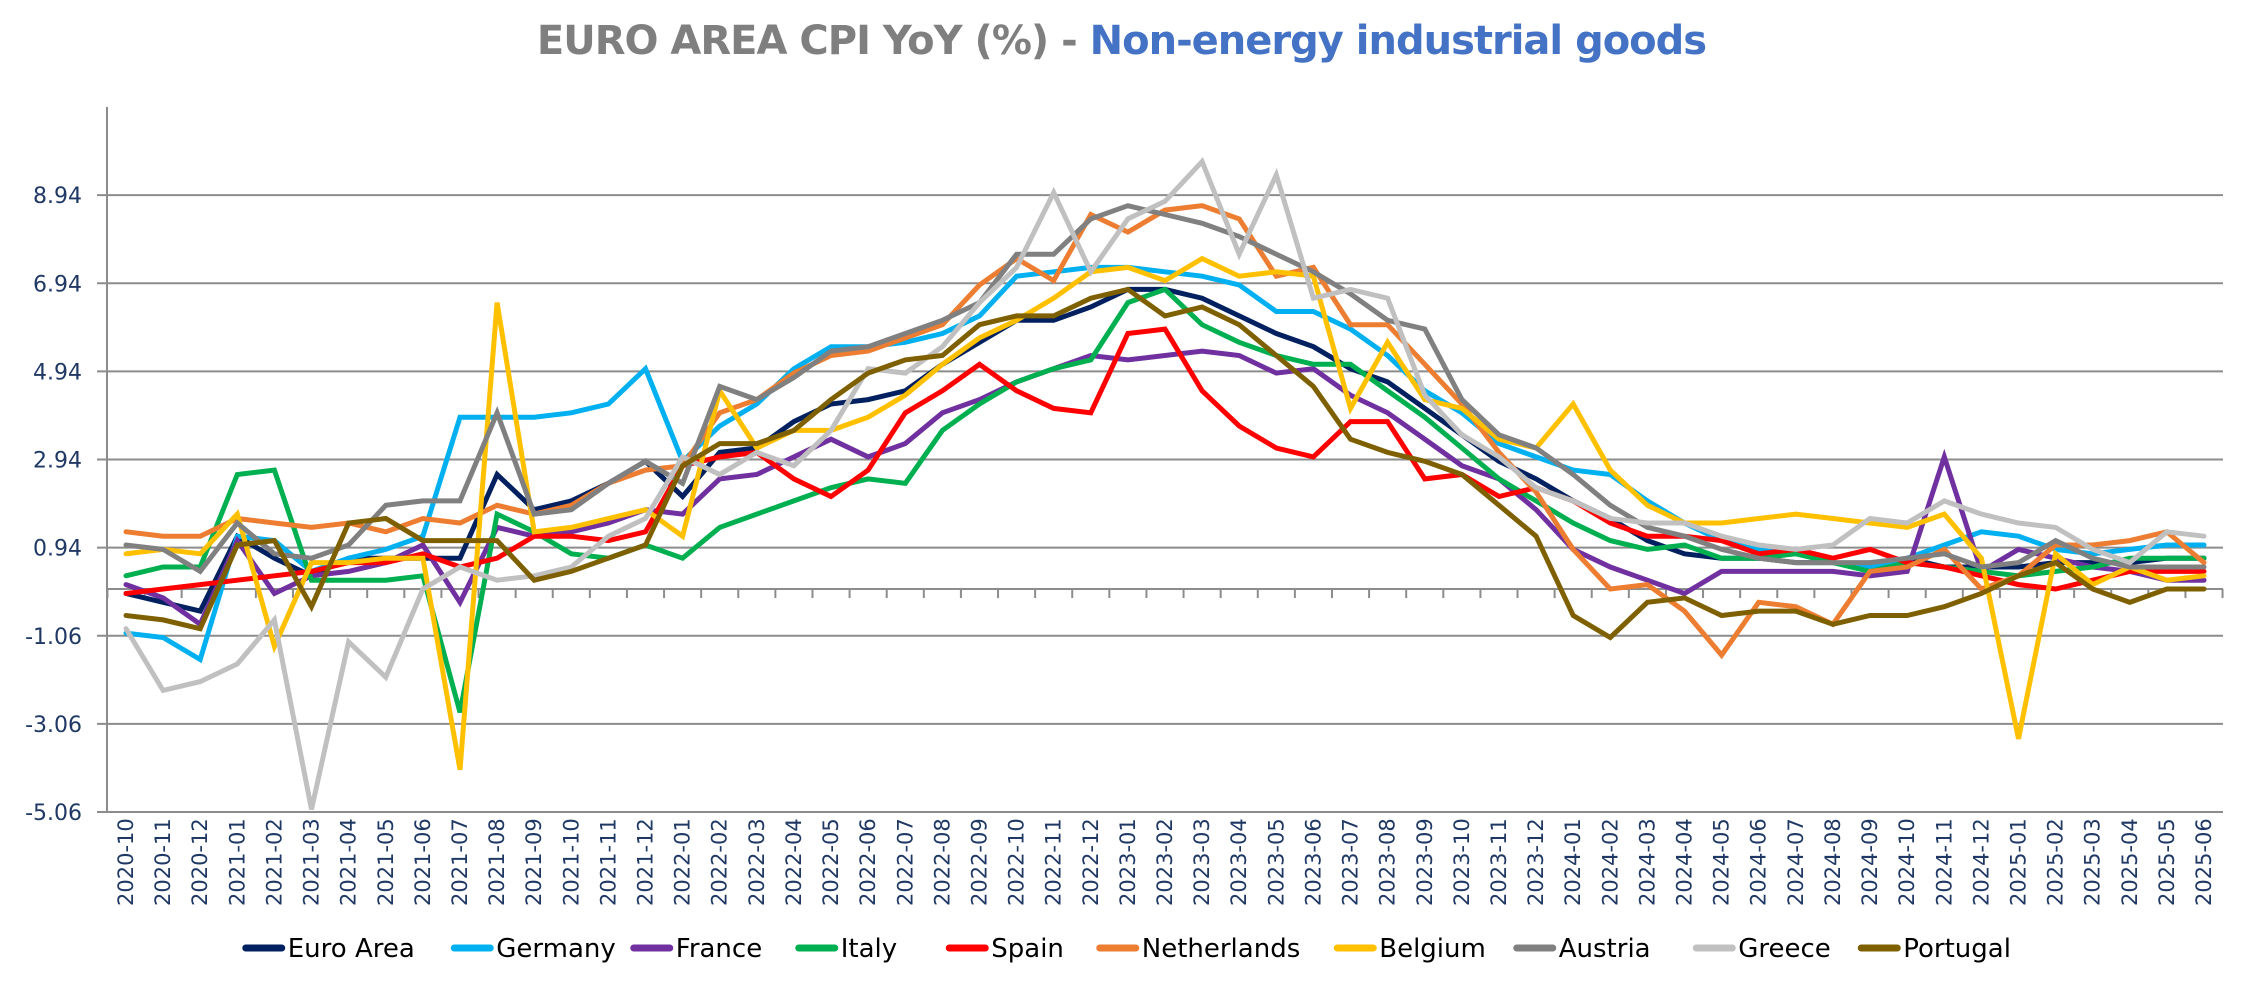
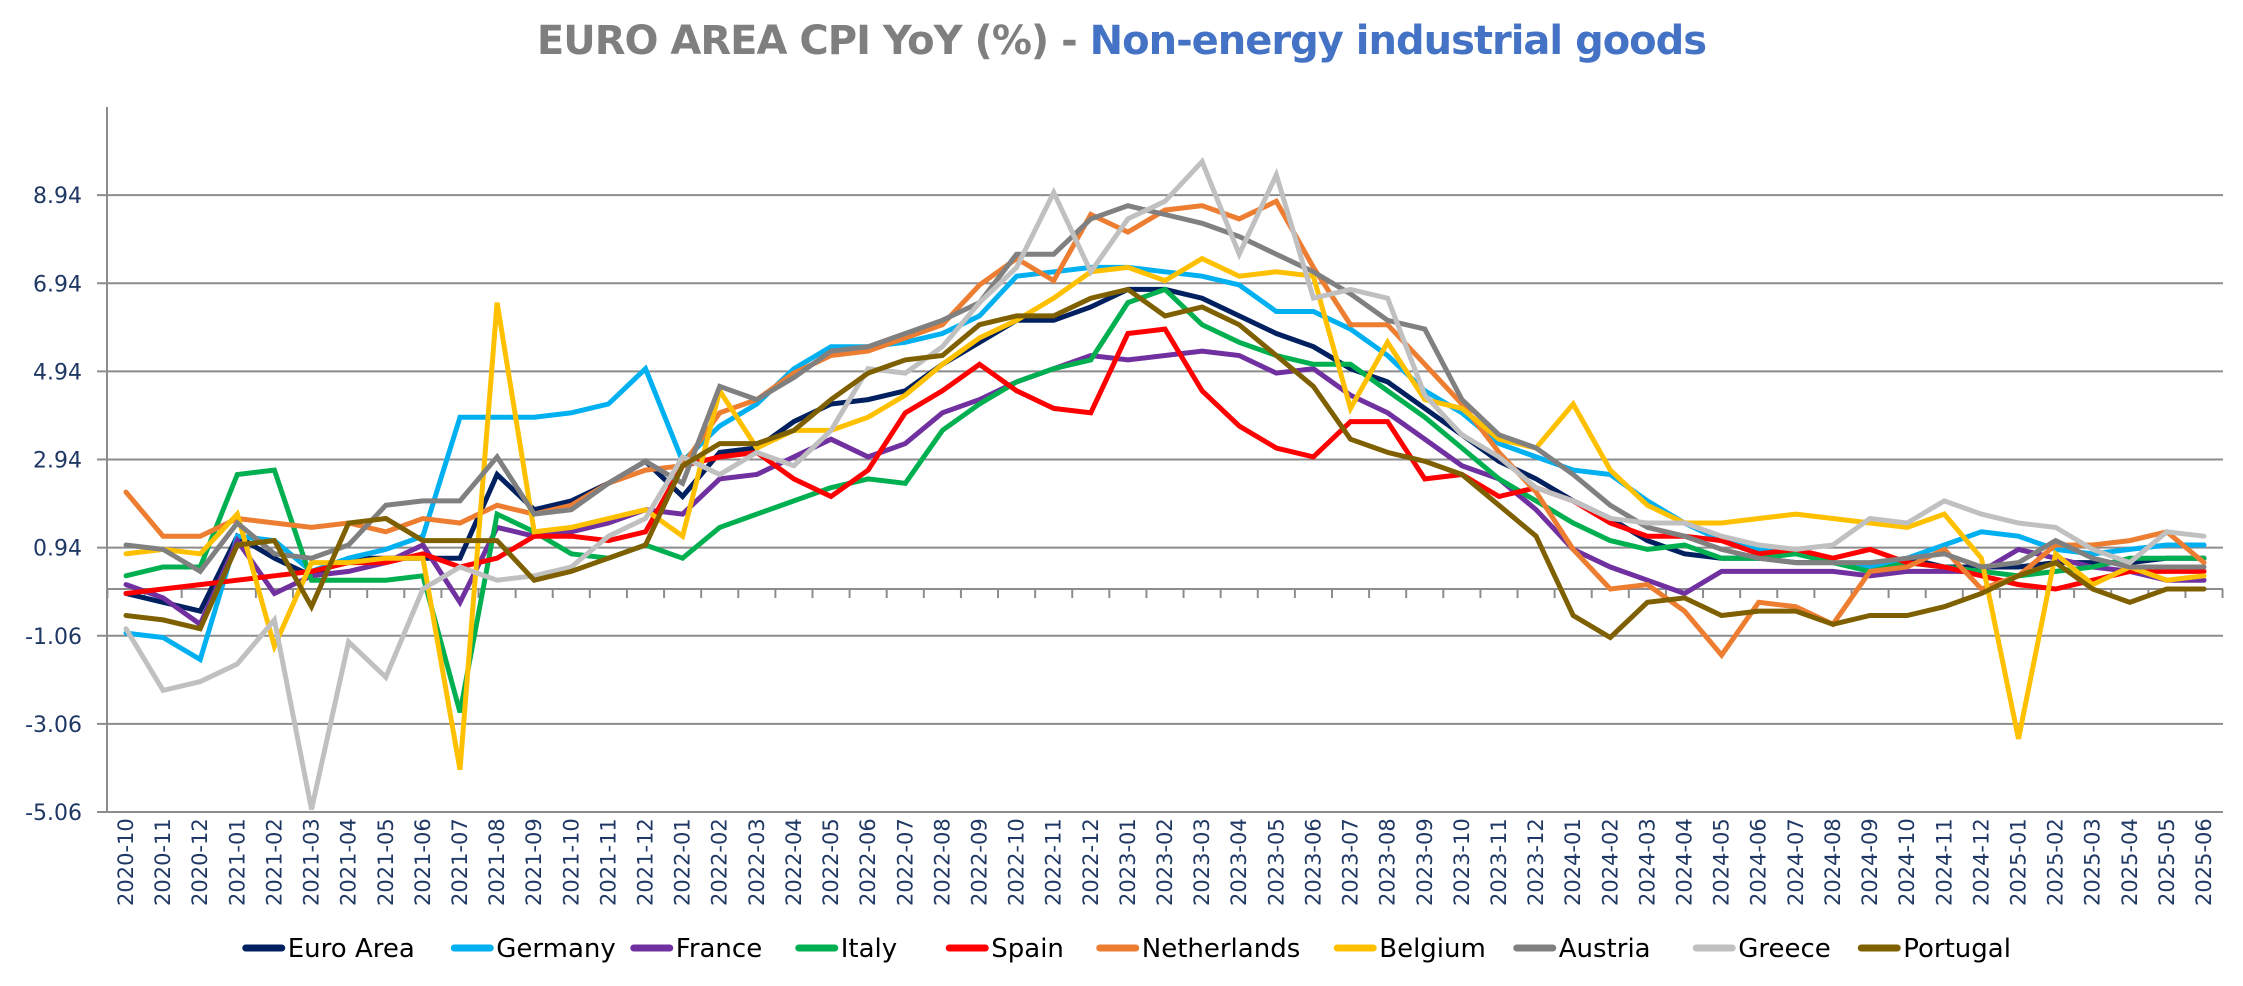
Netherlands/2020-10: 1.3 -> 2.2
Austria/2021-08: 4.0 -> 3.0
Netherlands/2023-05: 7.1 -> 8.8
France/2024-11: 3.0 -> 0.4
